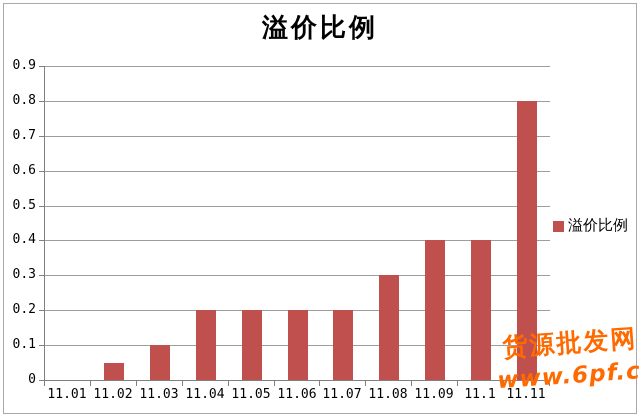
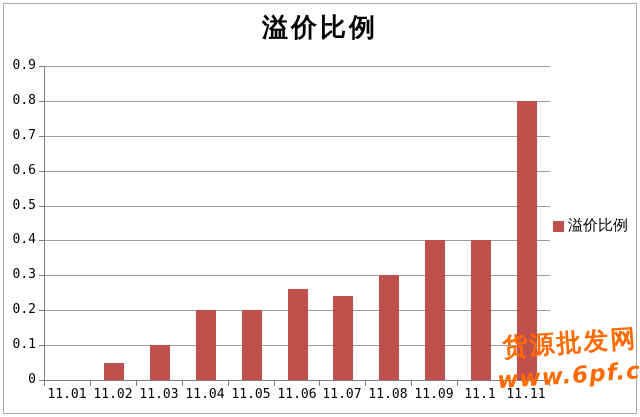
11.06: 0.20 -> 0.26
11.07: 0.20 -> 0.24
